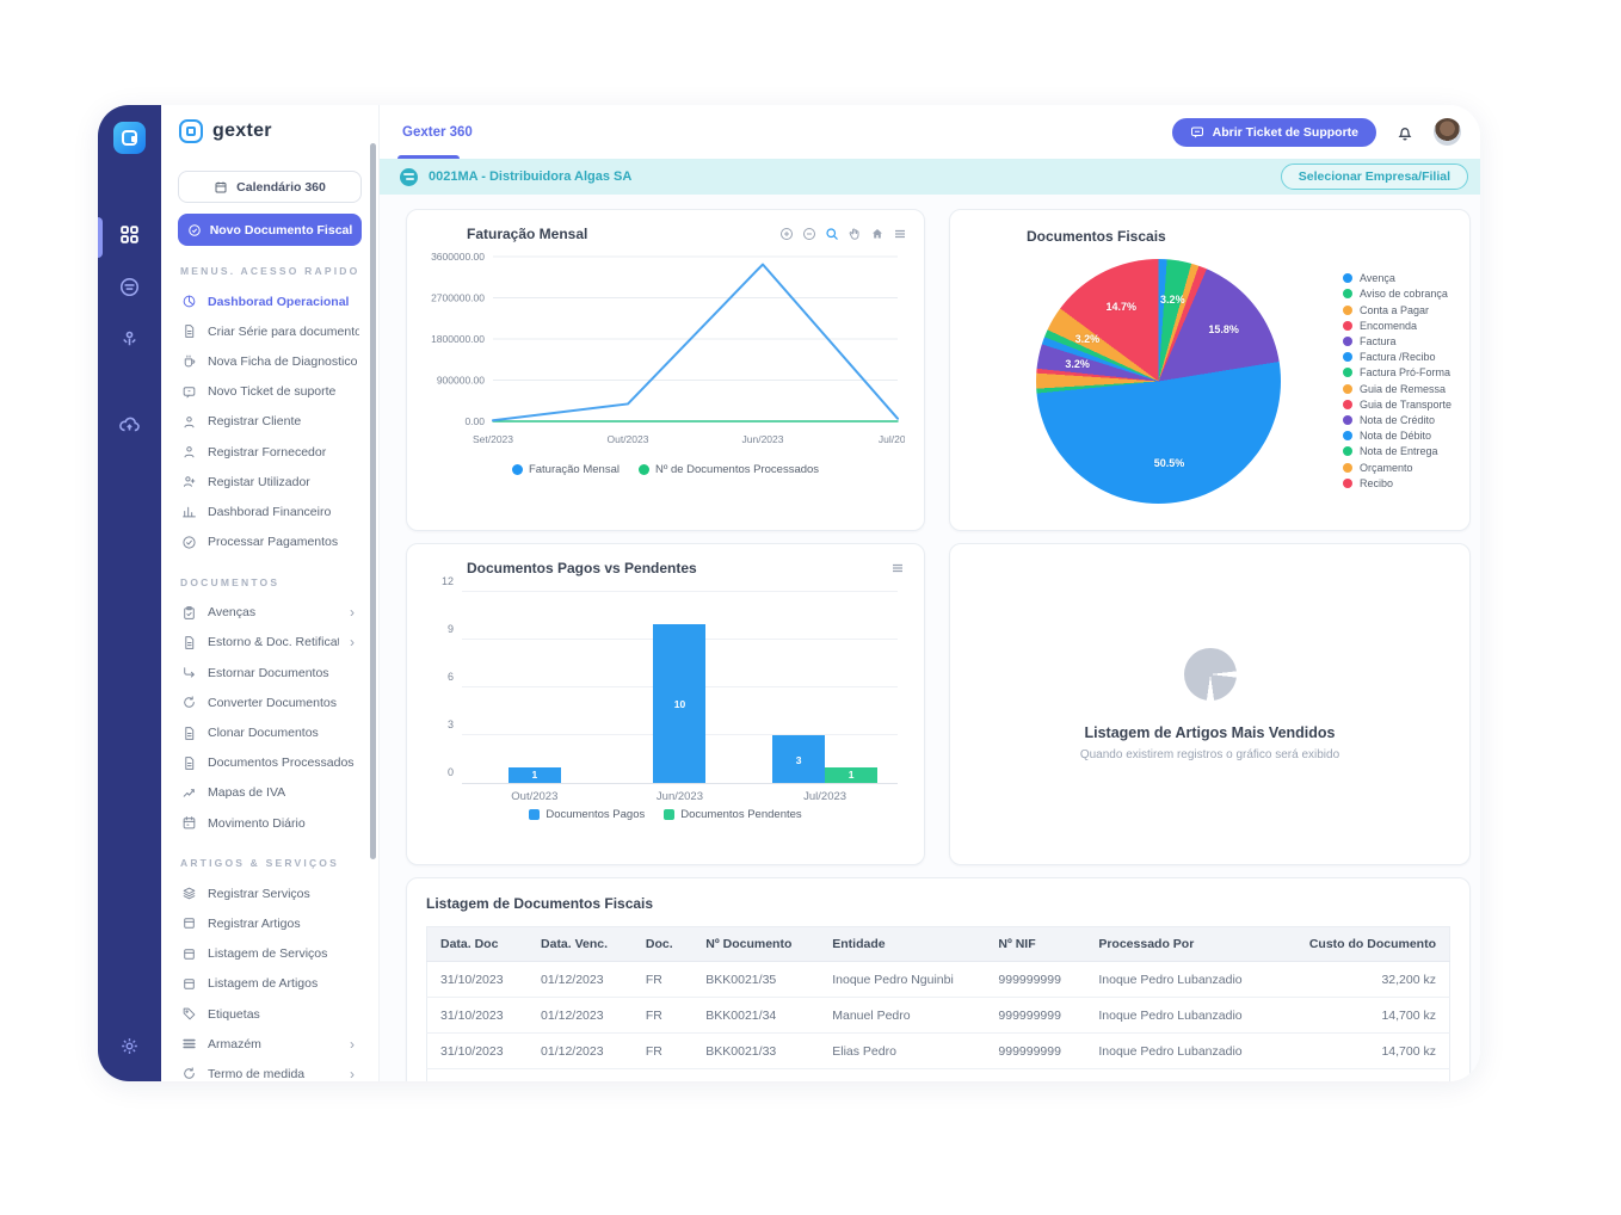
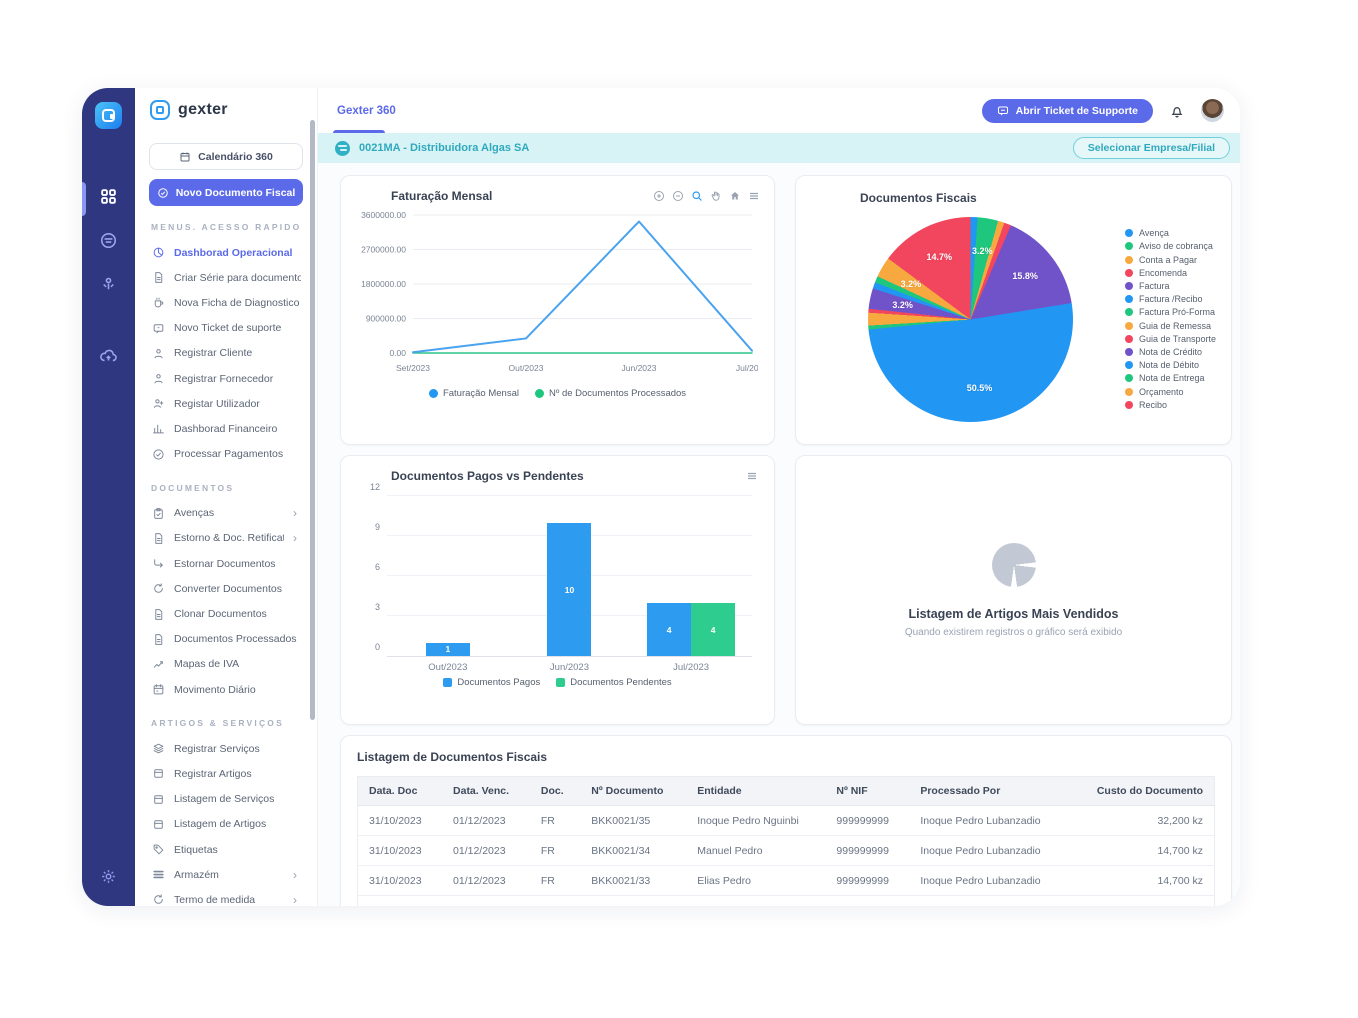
Documentos Pagos vs Pendentes/Documentos Pagos/Jul/2023: 3 -> 4
Documentos Pagos vs Pendentes/Documentos Pendentes/Jul/2023: 1 -> 4
